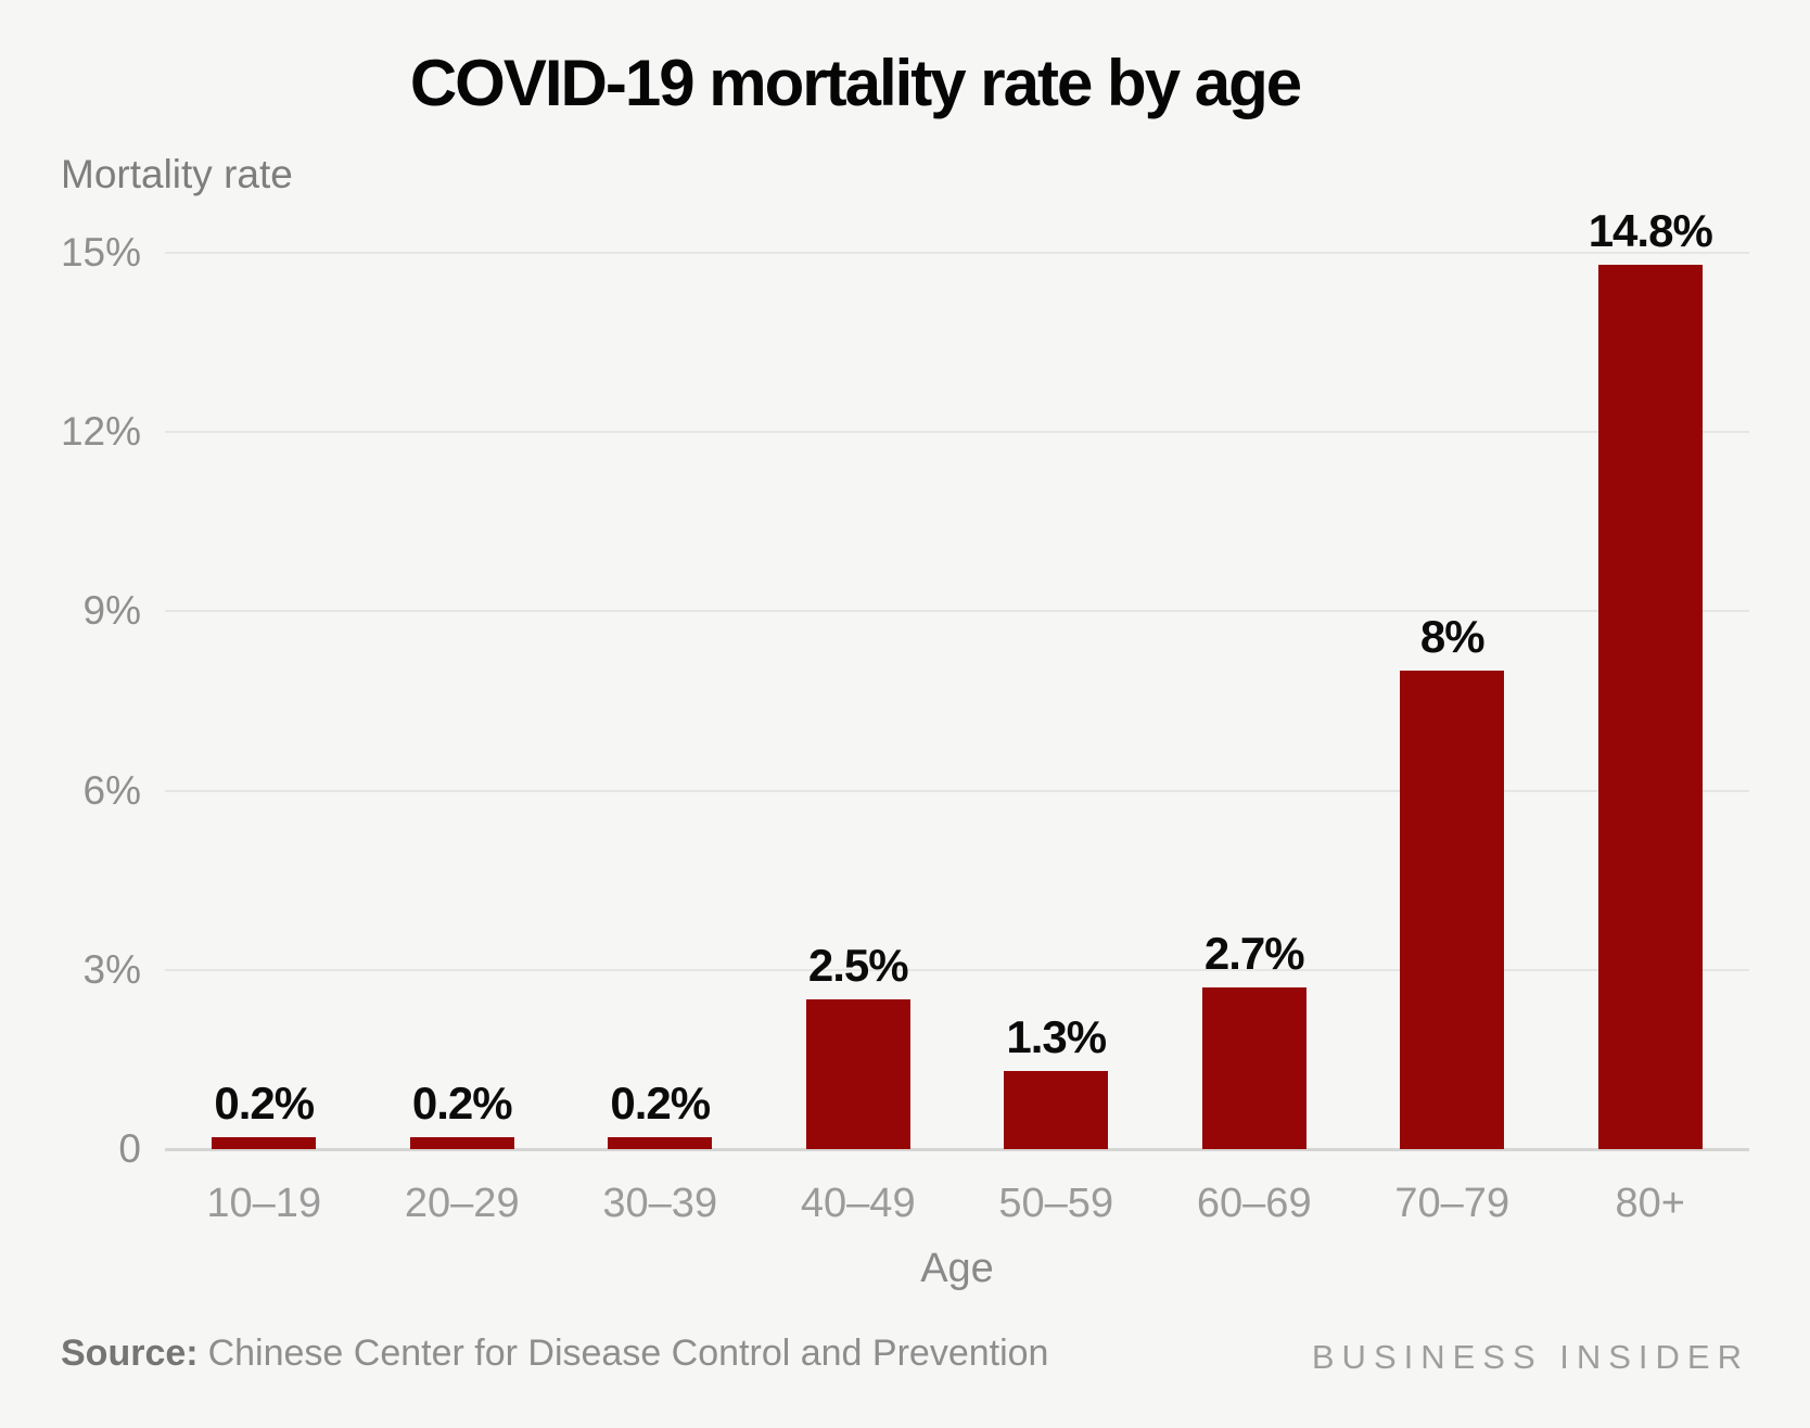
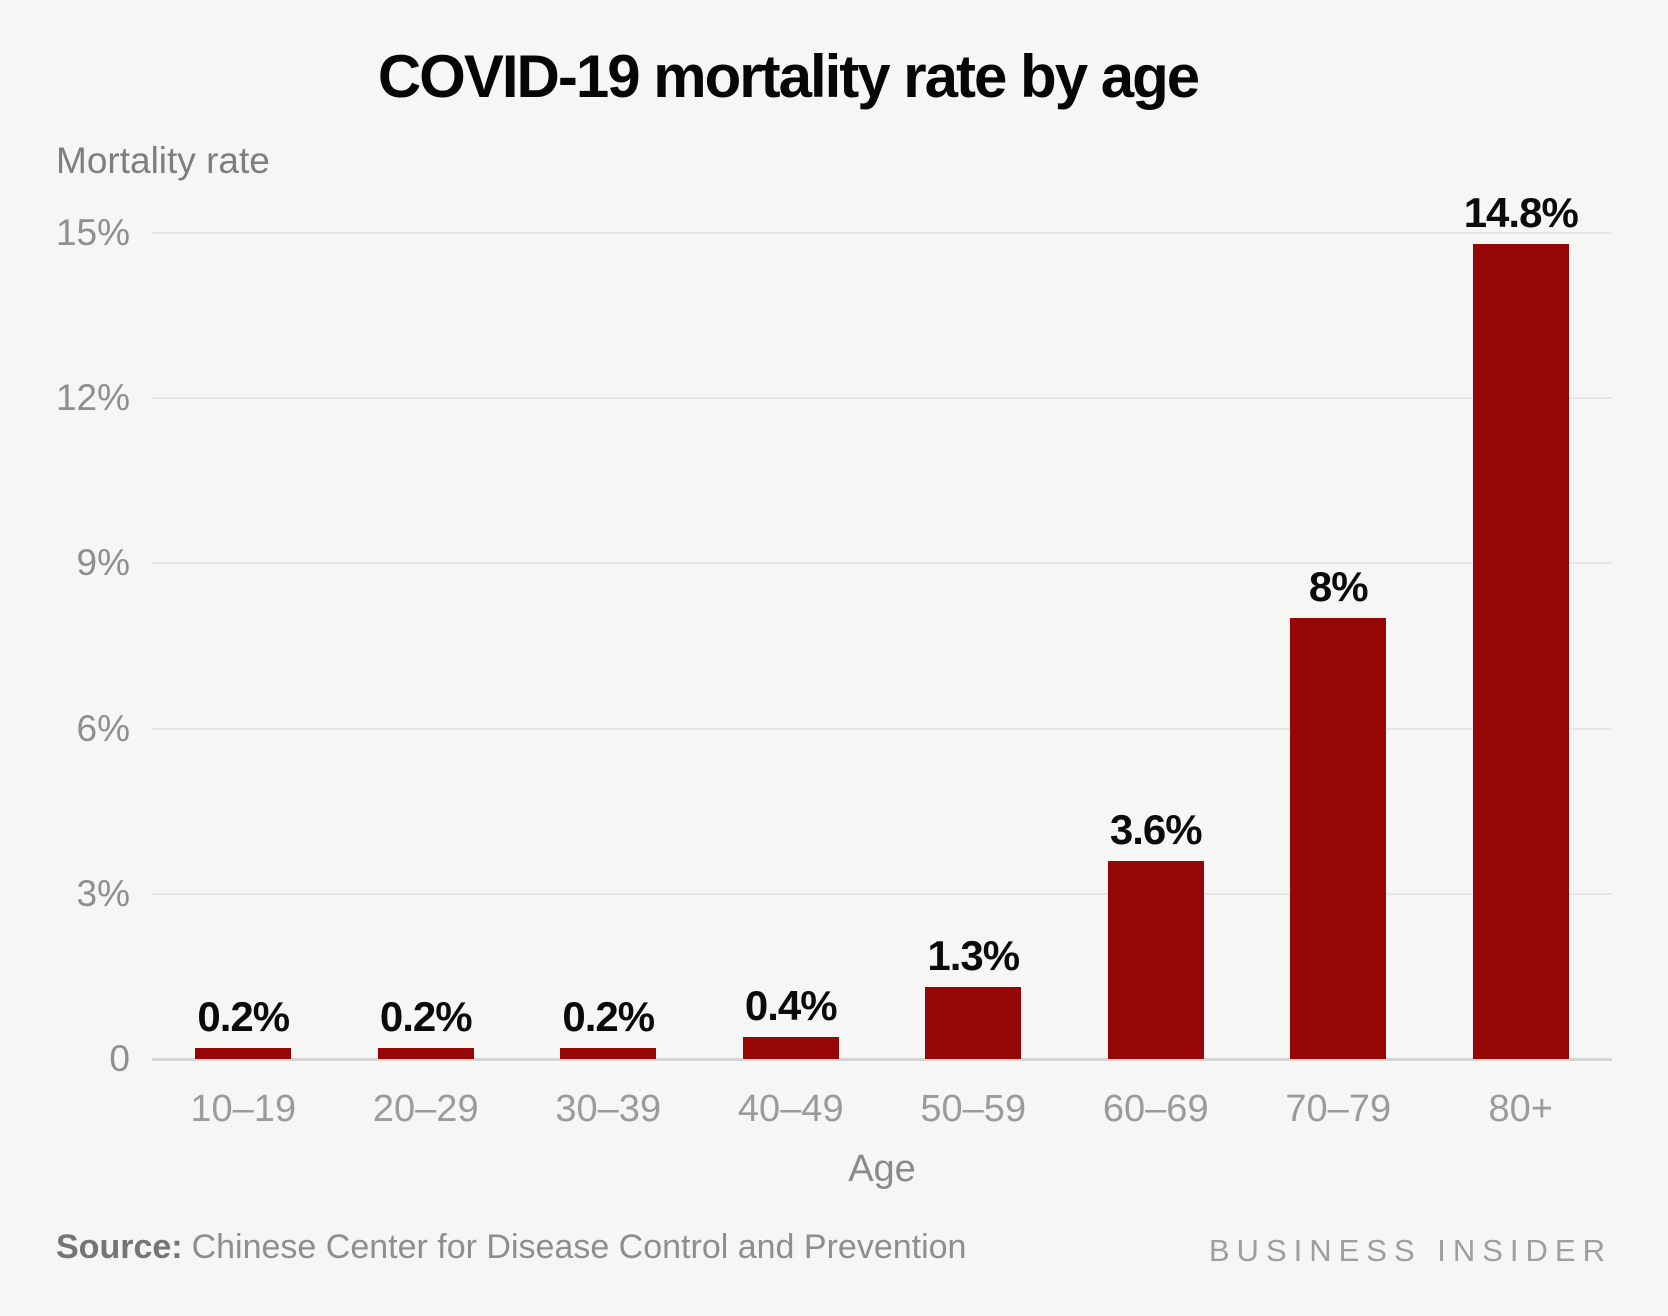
40–49: 2.5% -> 0.4%
60–69: 2.7% -> 3.6%
